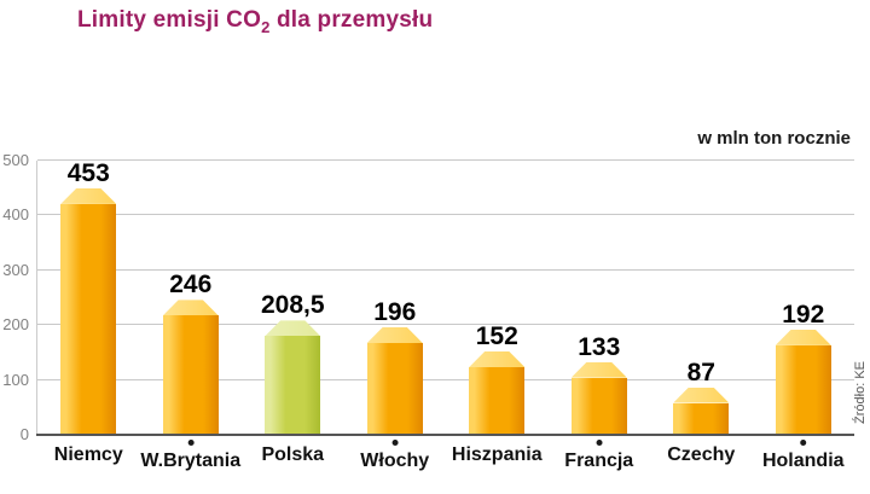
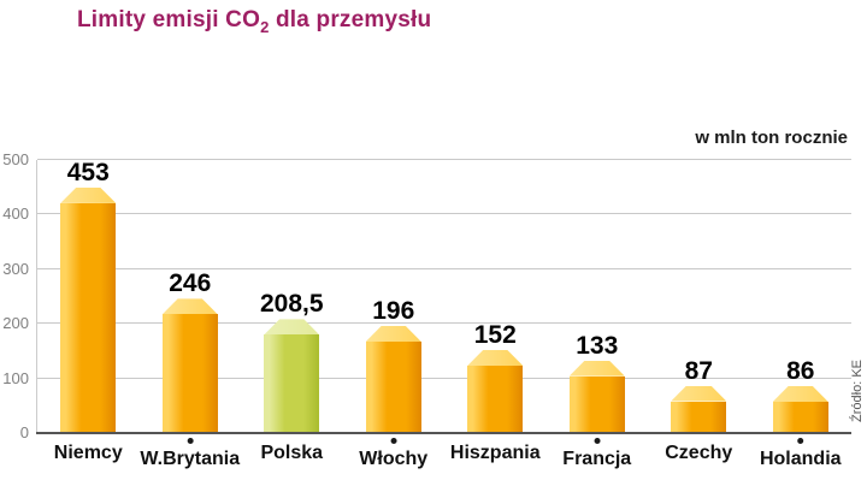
Holandia: 192 -> 86
